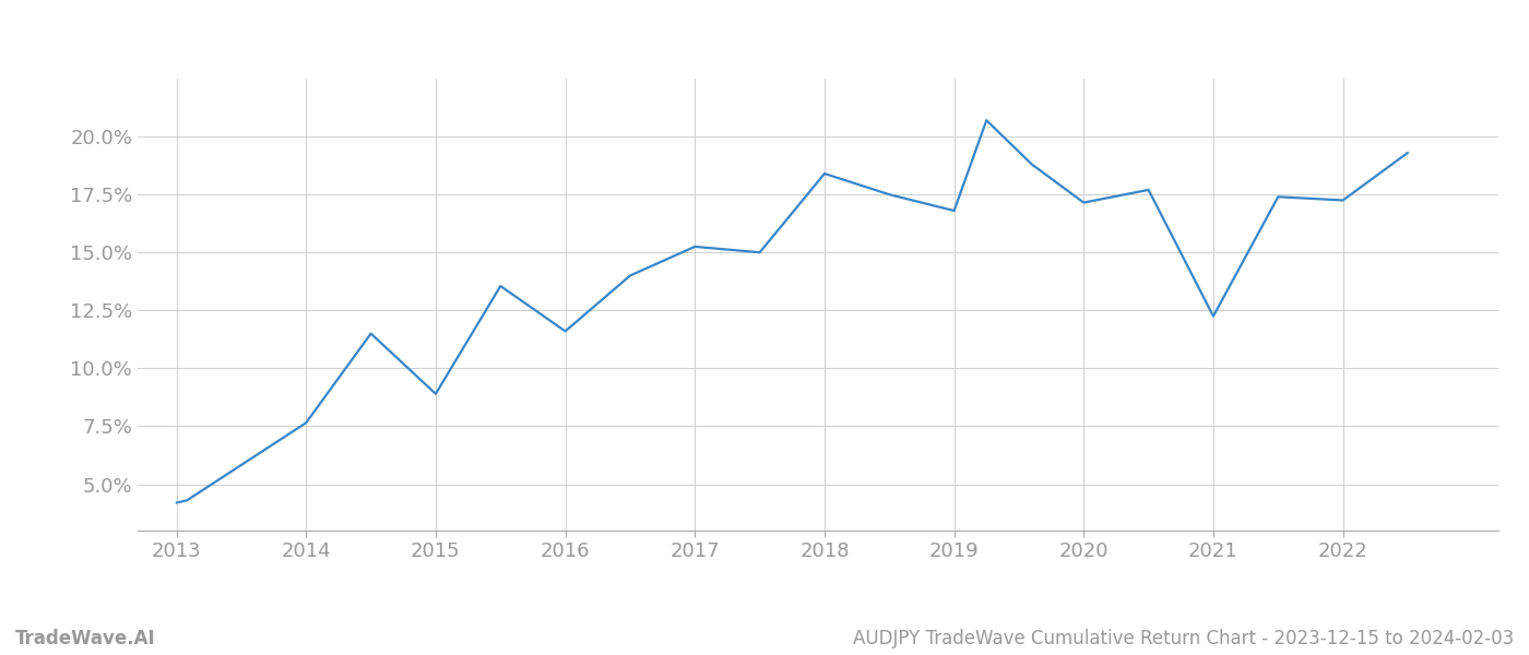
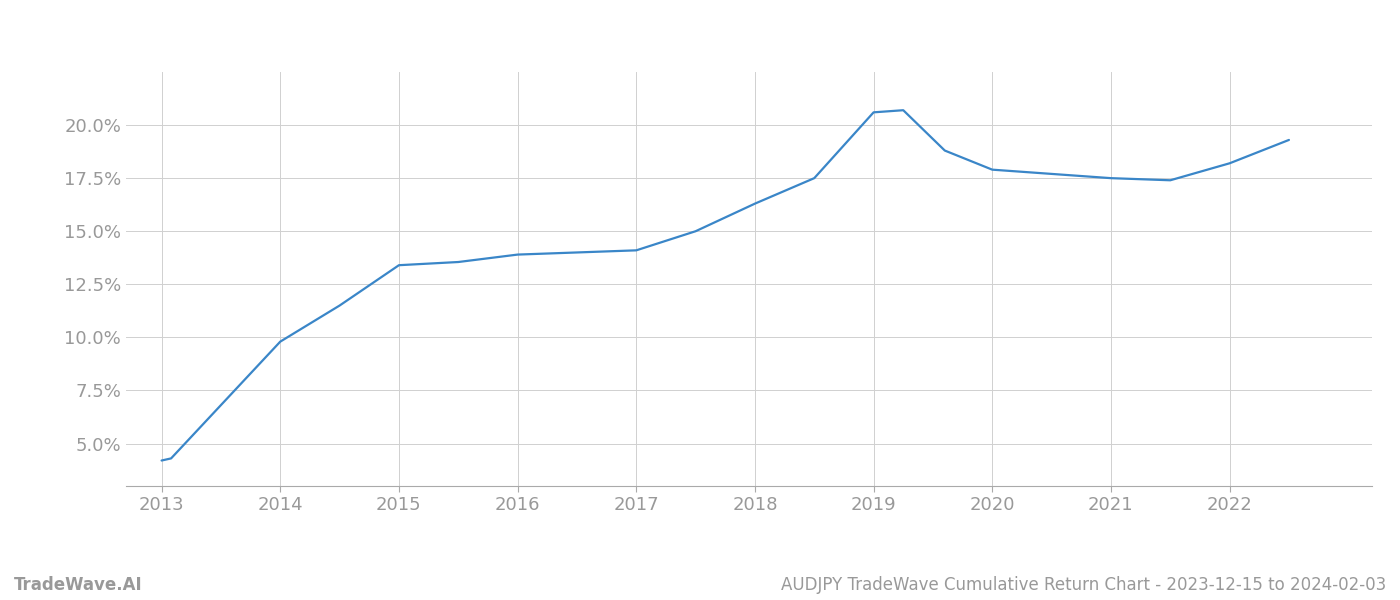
2014: 7.65% -> 9.80%
2015: 8.90% -> 13.40%
2016: 11.60% -> 13.90%
2017: 15.25% -> 14.10%
2018: 18.40% -> 16.30%
2019: 16.80% -> 20.60%
2020: 17.15% -> 17.90%
2021: 12.25% -> 17.50%
2022: 17.25% -> 18.20%
